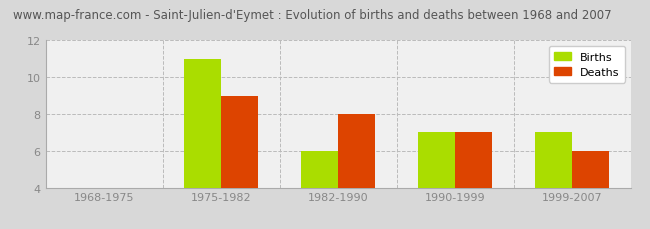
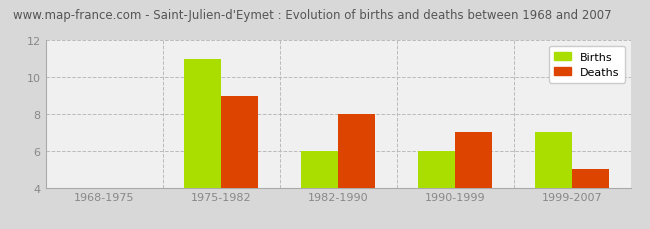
Births/1990-1999: 7 -> 6
Deaths/1999-2007: 6 -> 5
